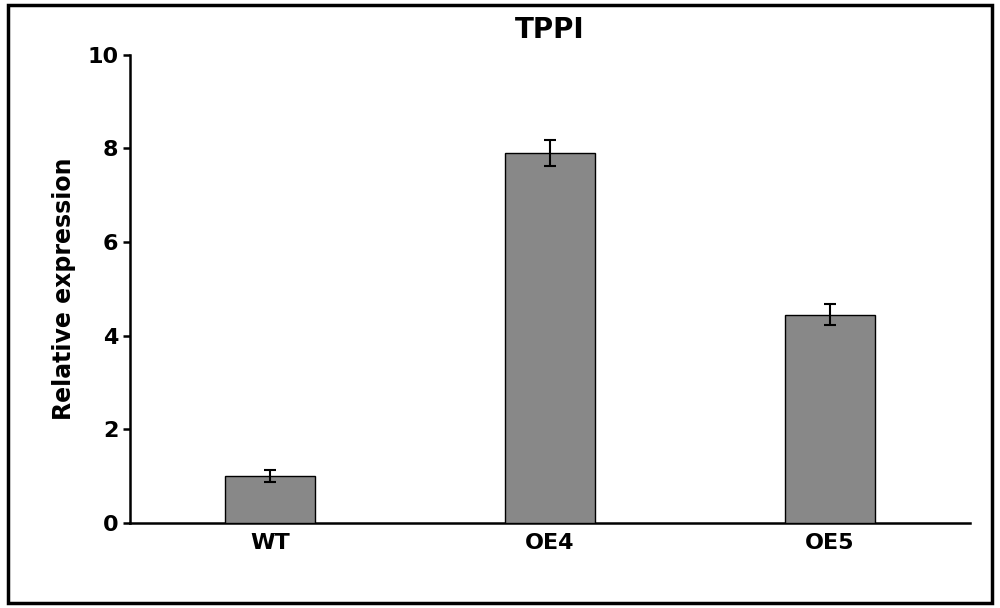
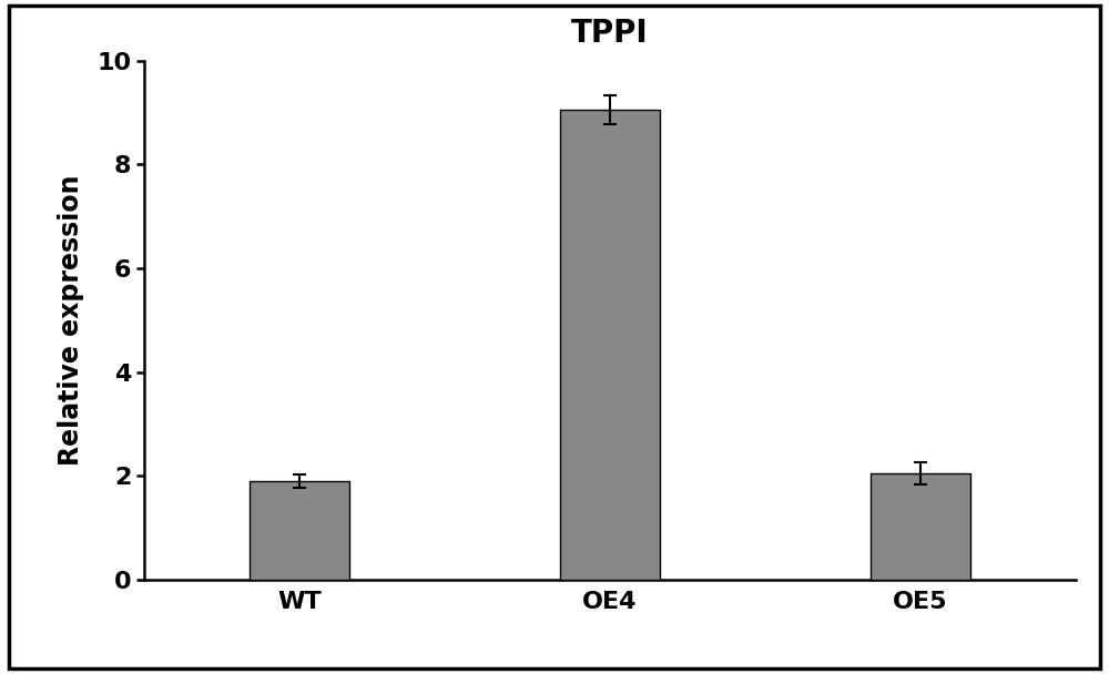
WT: 1.00 -> 1.90
OE4: 7.90 -> 9.05
OE5: 4.45 -> 2.05
